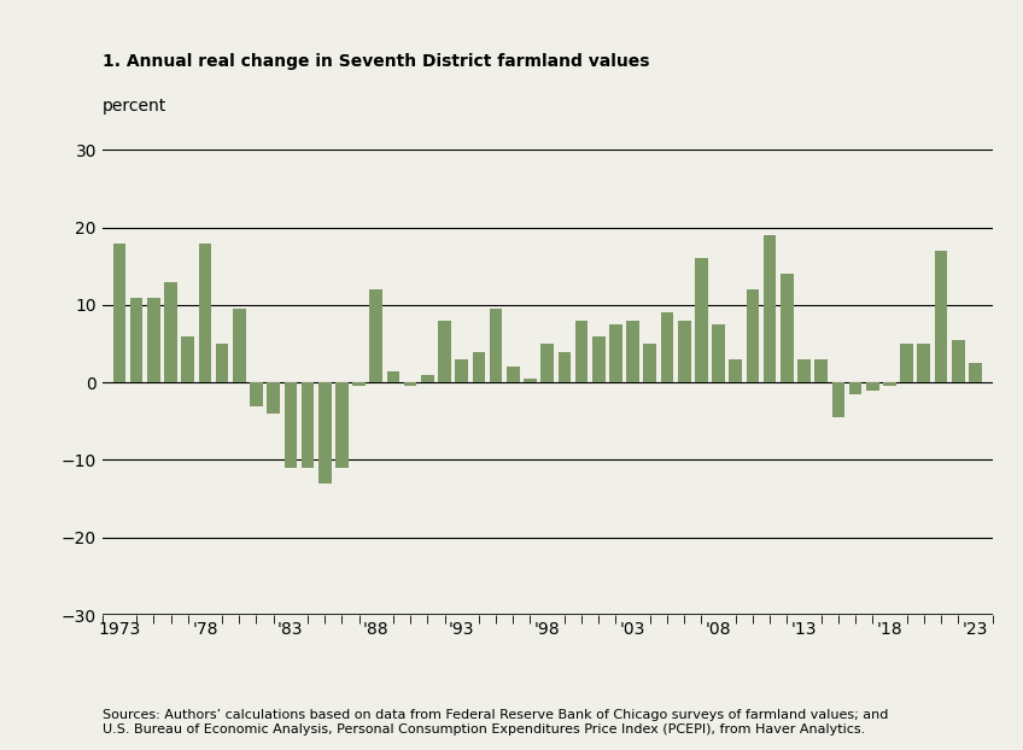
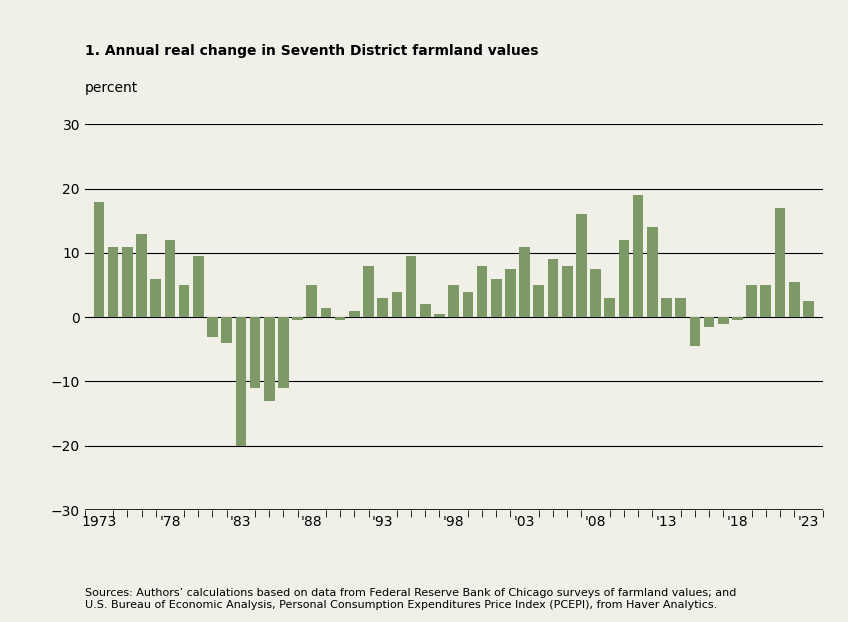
'78: 18.0 -> 12.0
'83: -11.0 -> -20.0
'88: 12.0 -> 5.0
'03: 8.0 -> 11.0
